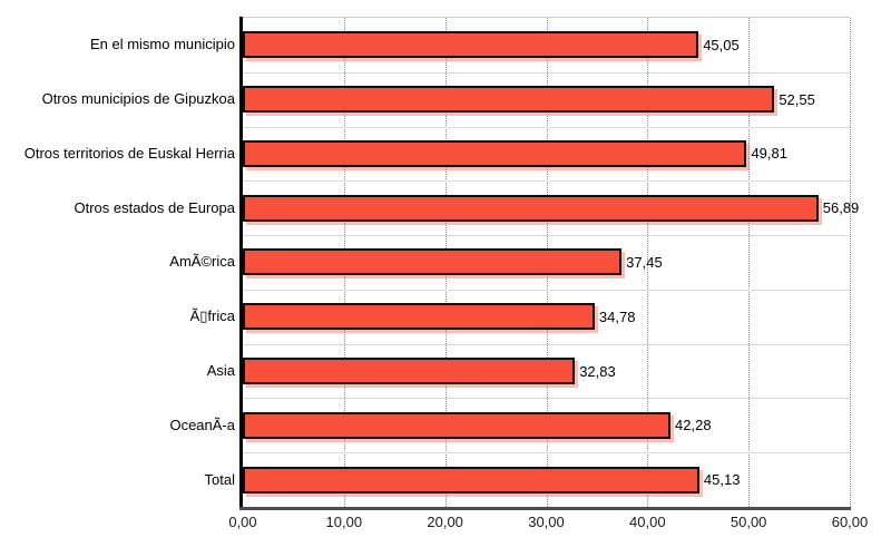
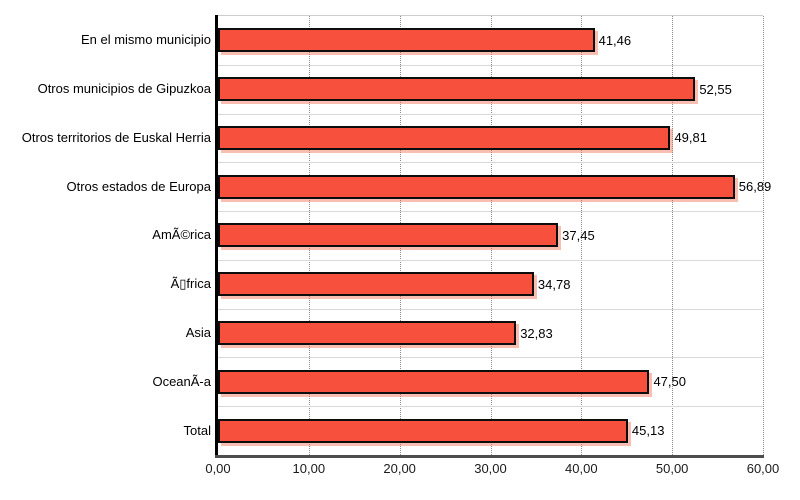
En el mismo municipio: 45,05 -> 41,46
OceanÃ-a: 42,28 -> 47,50
